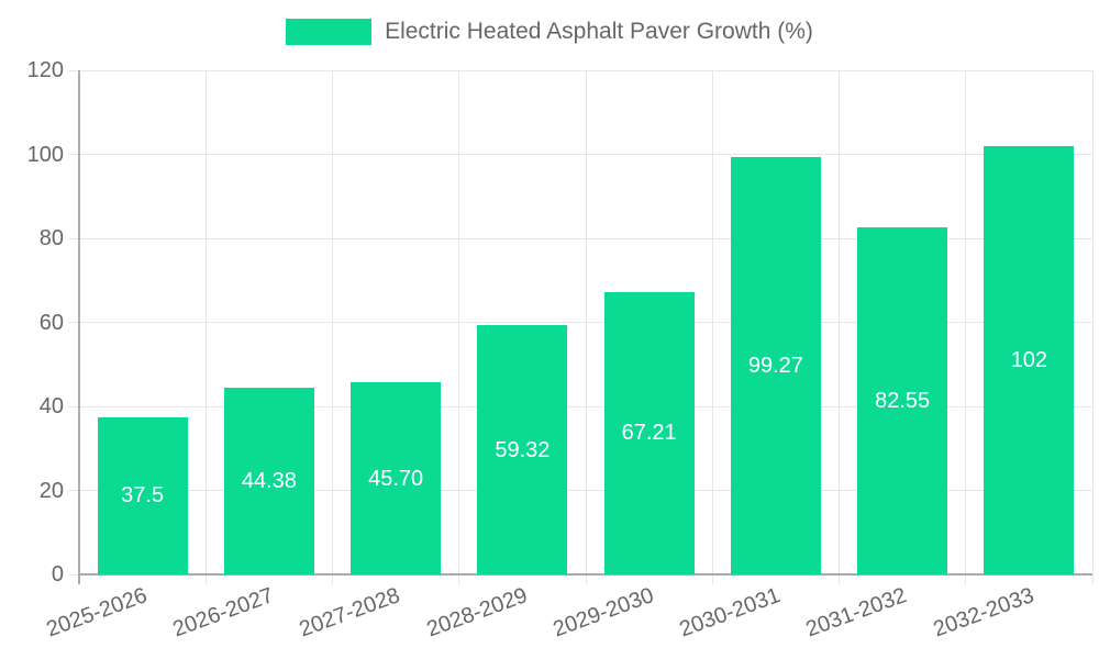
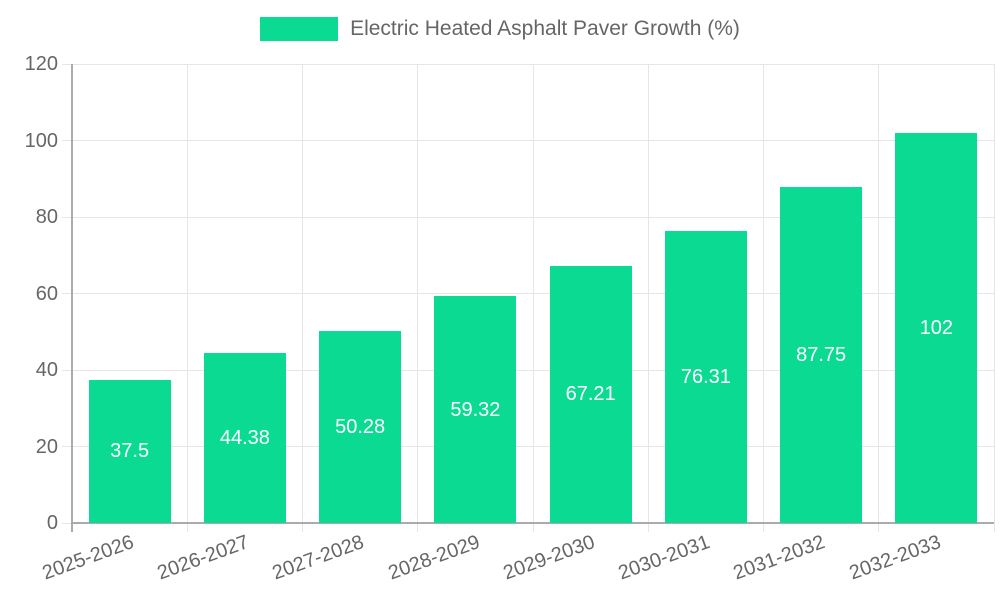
2027-2028: 45.70 -> 50.28
2030-2031: 99.27 -> 76.31
2031-2032: 82.55 -> 87.75
